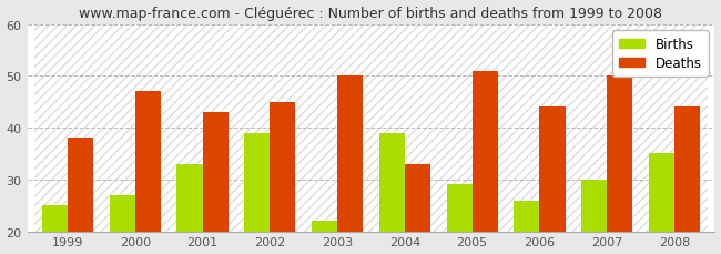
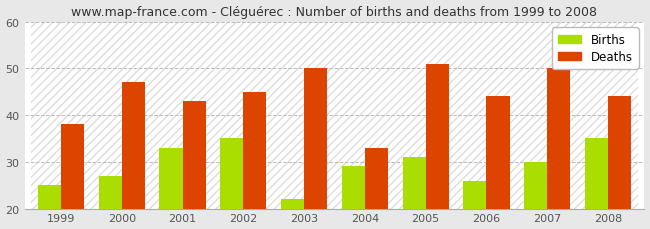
Births/2002: 39 -> 35
Births/2004: 39 -> 29
Births/2005: 29 -> 31
